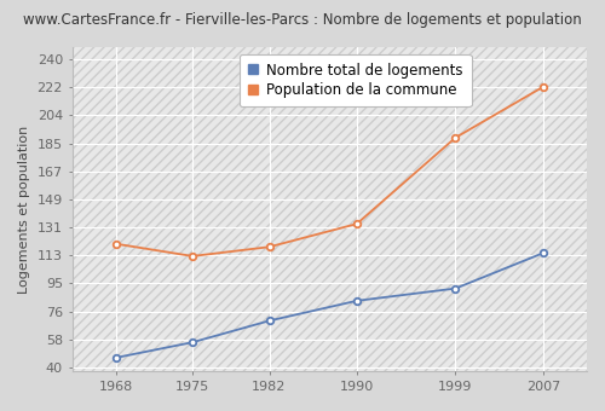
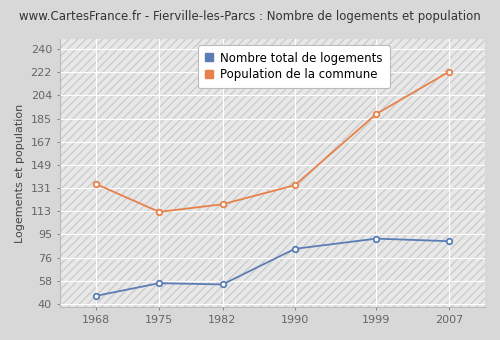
Population de la commune/1968: 120 -> 134
Nombre total de logements/1982: 70 -> 55
Nombre total de logements/2007: 114 -> 89
